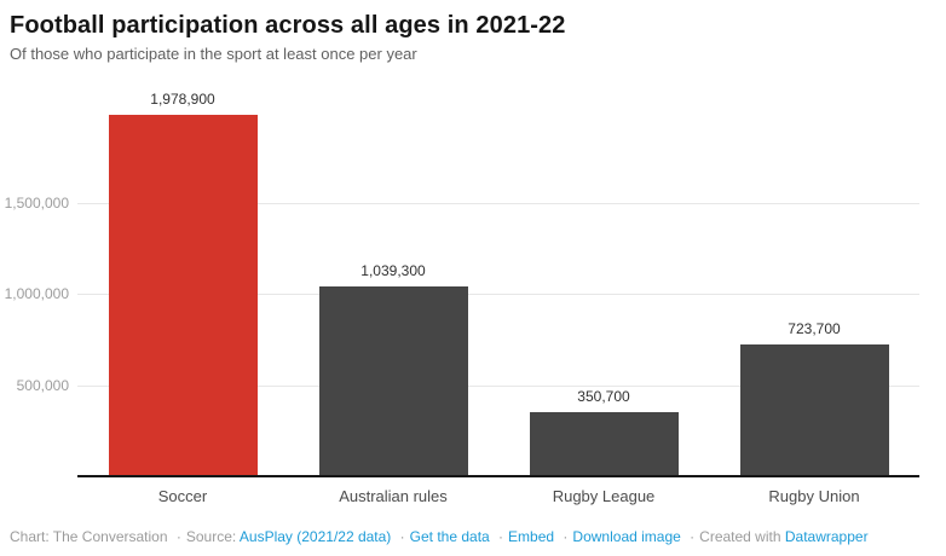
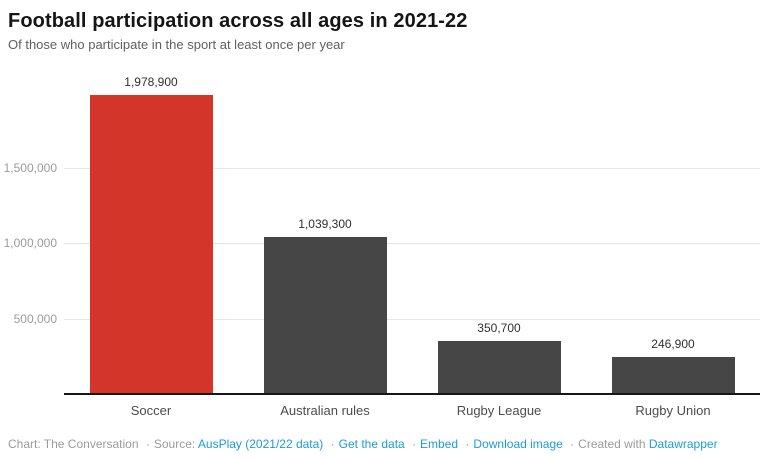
Rugby Union: 723,700 -> 246,900
